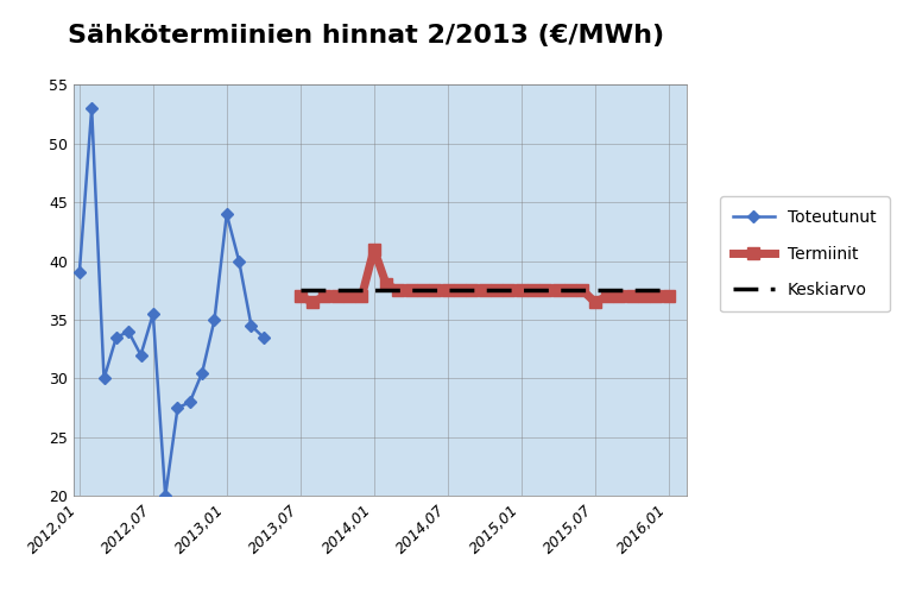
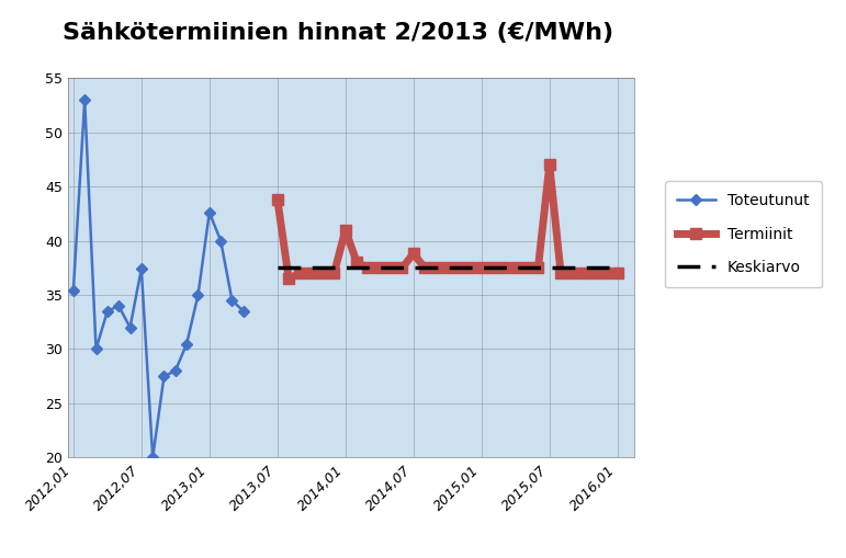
Toteutunut/2012,01: 39.0 -> 35.4
Toteutunut/2012,07: 35.5 -> 37.4
Toteutunut/2013,01: 44.0 -> 42.6
Termiinit/2013,07: 37.0 -> 43.8
Termiinit/2014,07: 37.5 -> 38.8
Termiinit/2015,07: 36.5 -> 47.0
